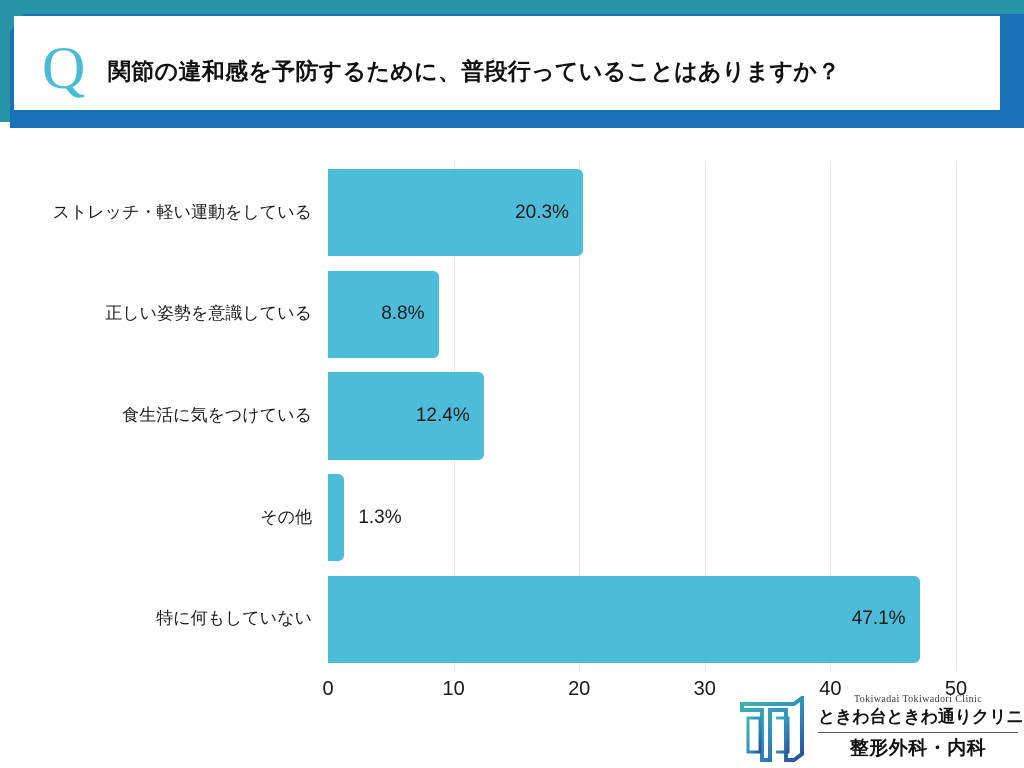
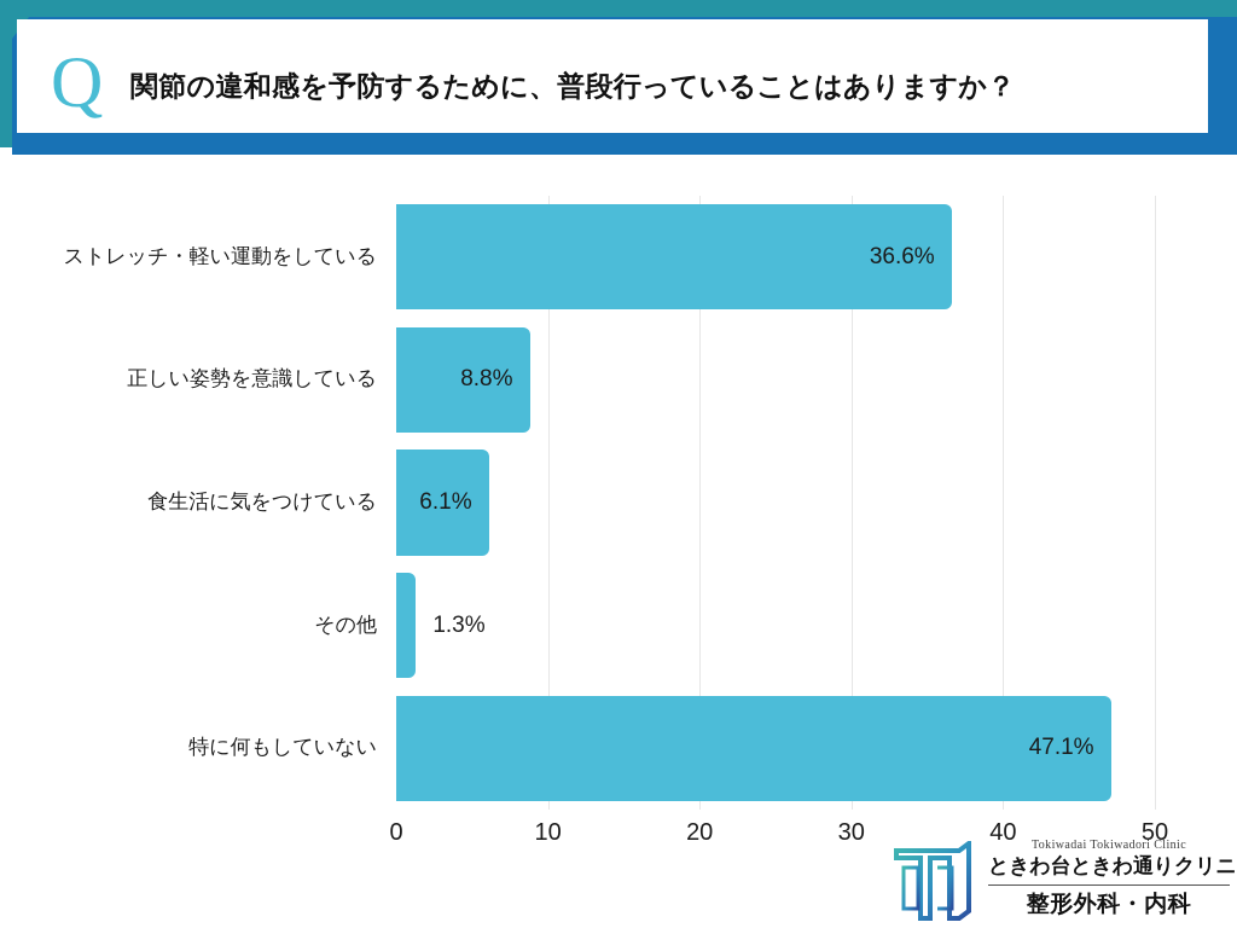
ストレッチ・軽い運動をしている: 20.3% -> 36.6%
食生活に気をつけている: 12.4% -> 6.1%
